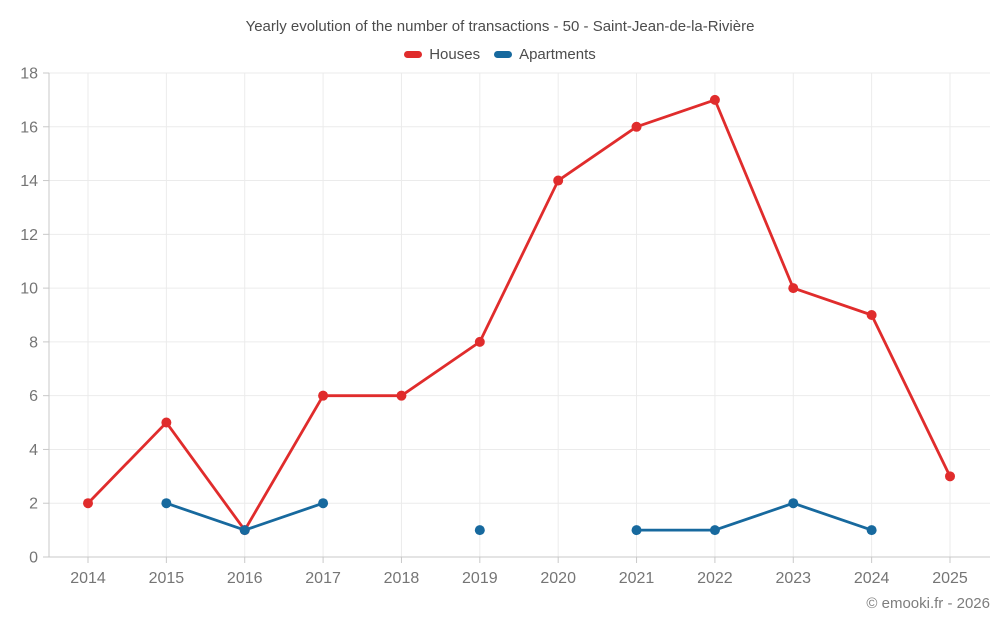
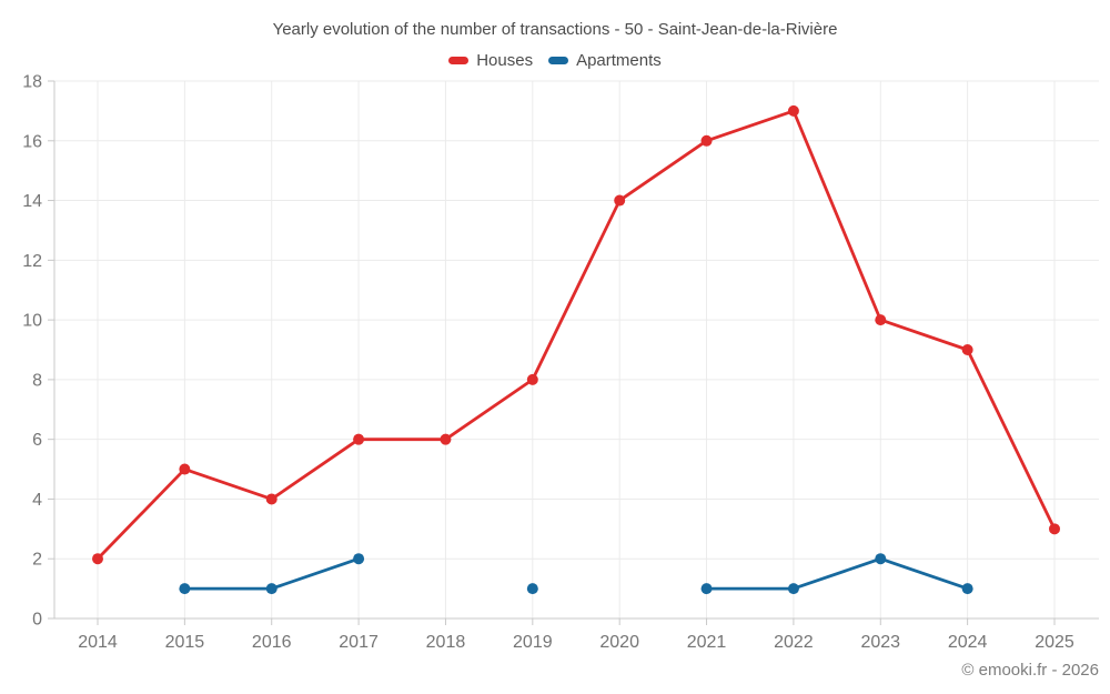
Apartments/2015: 2 -> 1
Houses/2016: 1 -> 4
